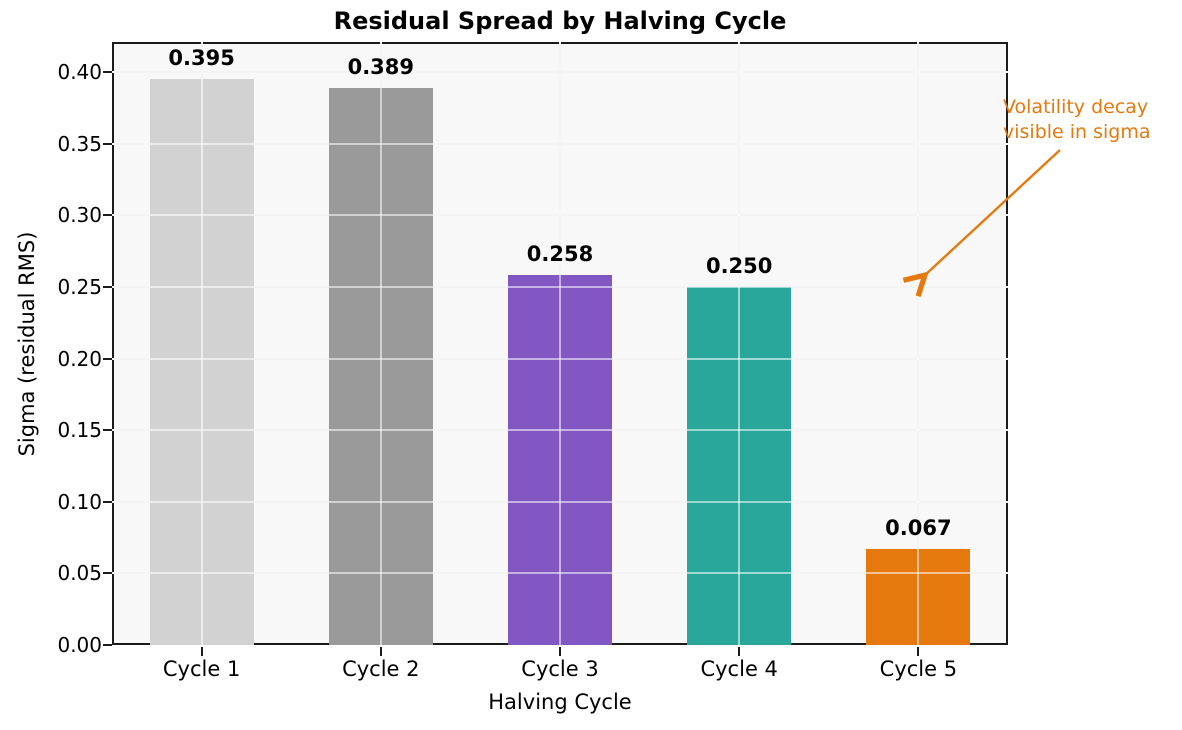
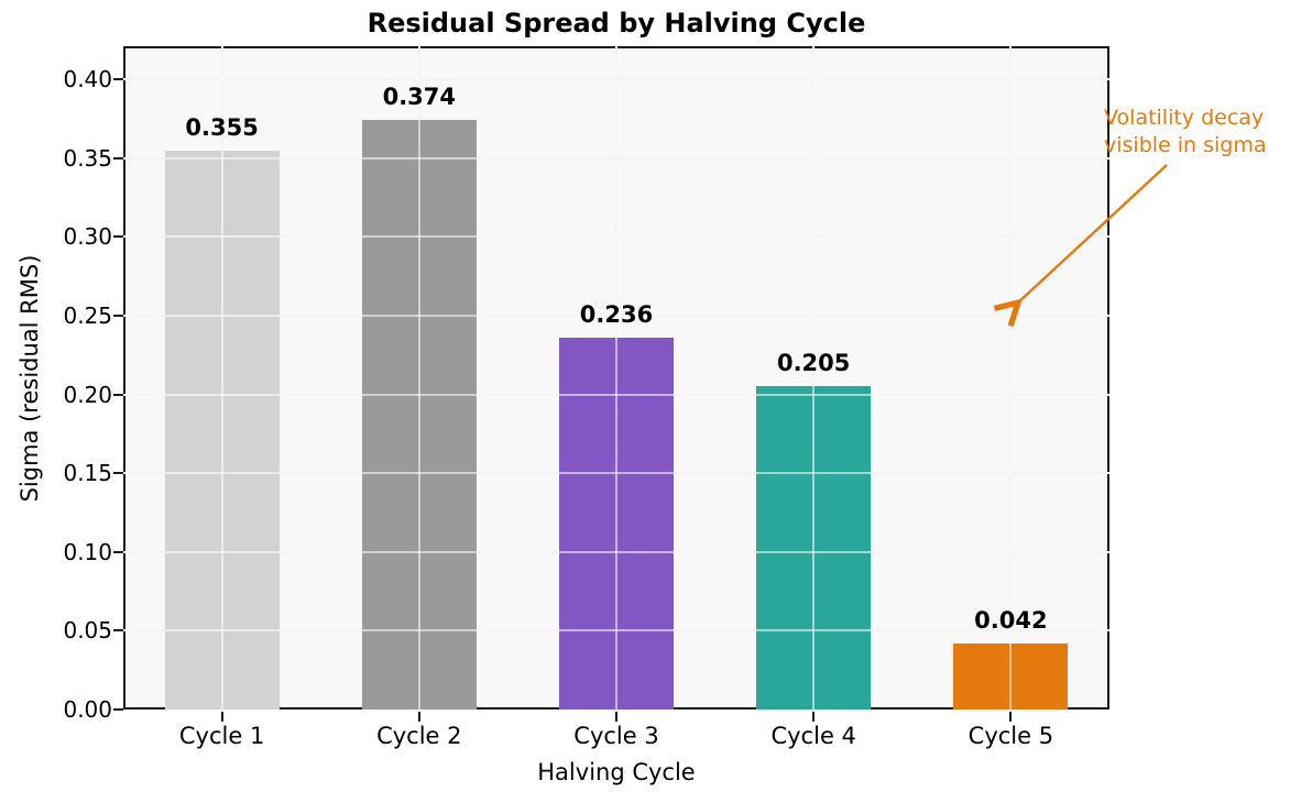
Cycle 1: 0.395 -> 0.355
Cycle 2: 0.389 -> 0.374
Cycle 3: 0.258 -> 0.236
Cycle 4: 0.250 -> 0.205
Cycle 5: 0.067 -> 0.042
